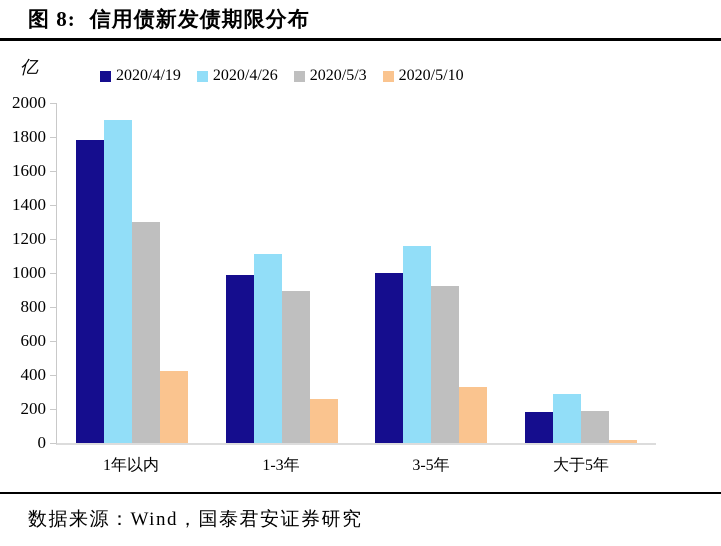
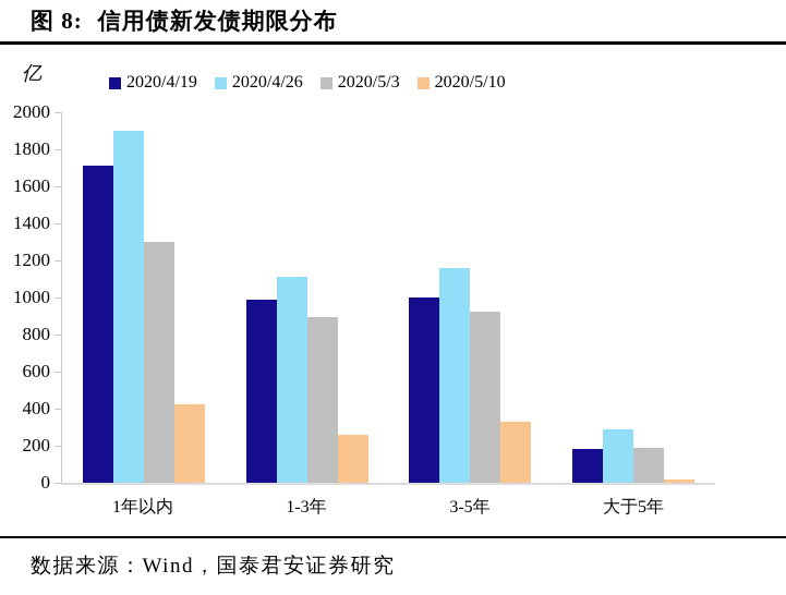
2020/4/19/1年以内: 1780 -> 1710
